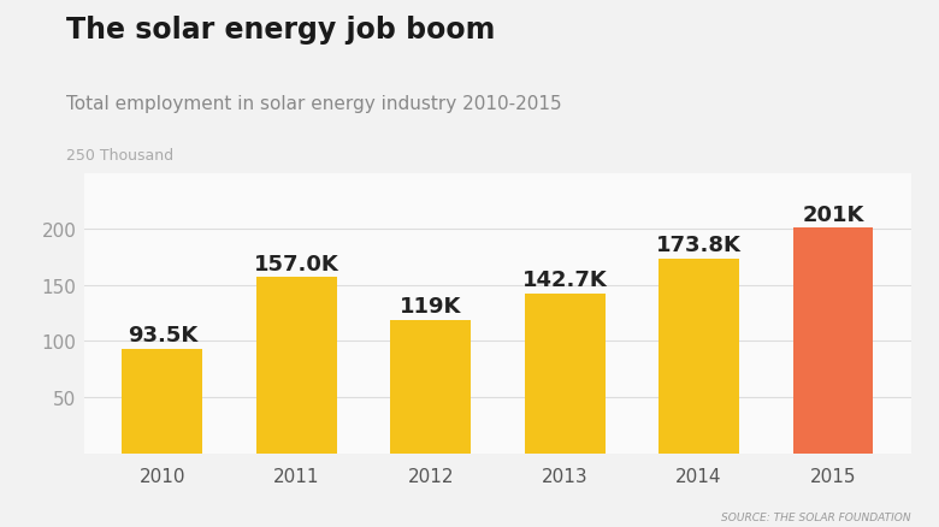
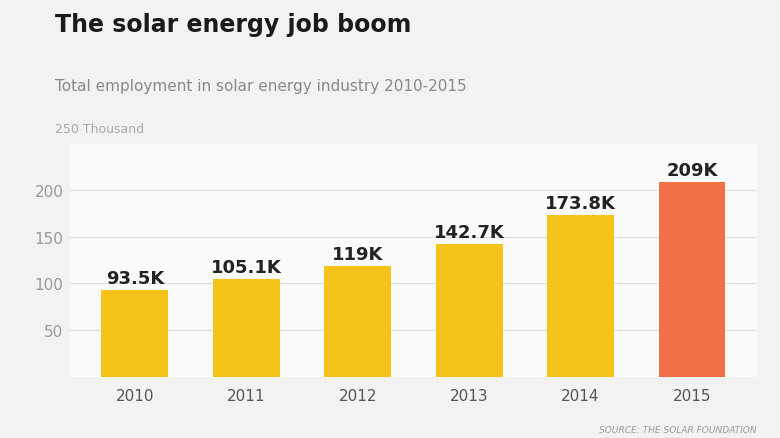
2011: 157.0K -> 105.1K
2015: 201K -> 209K
